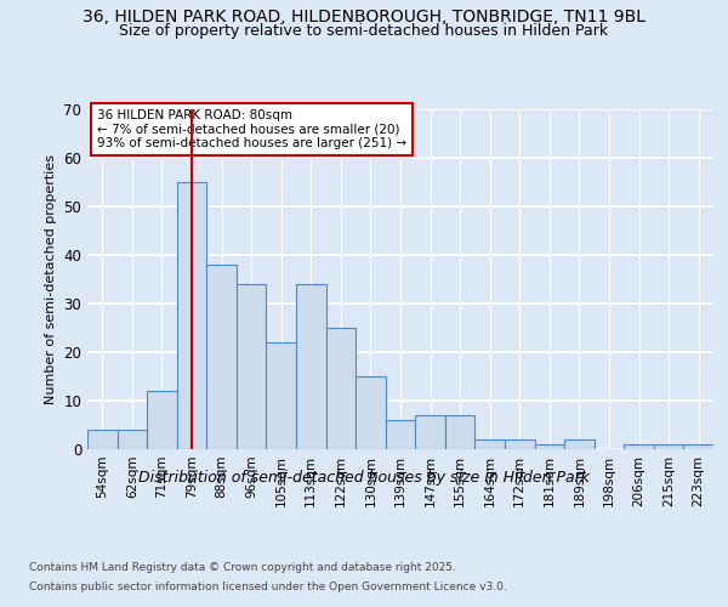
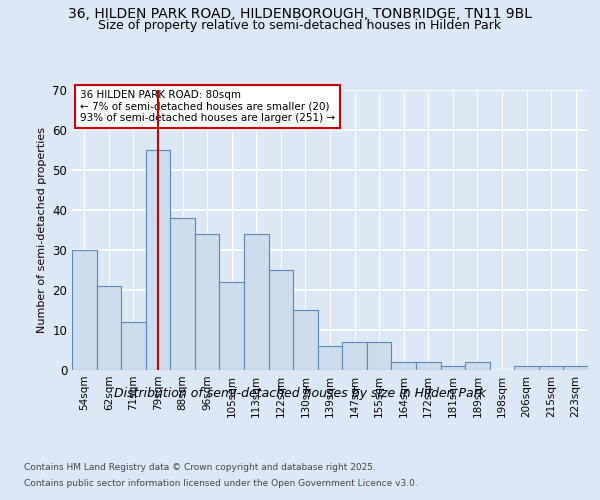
54sqm: 4 -> 30
62sqm: 4 -> 21
